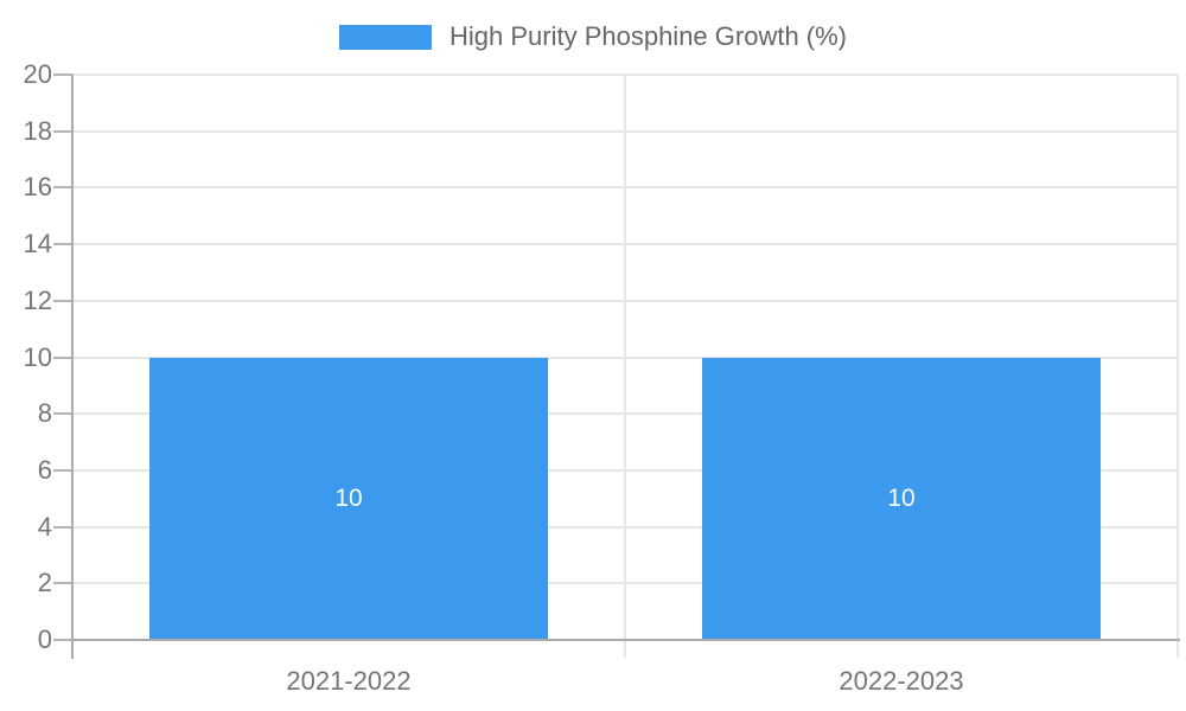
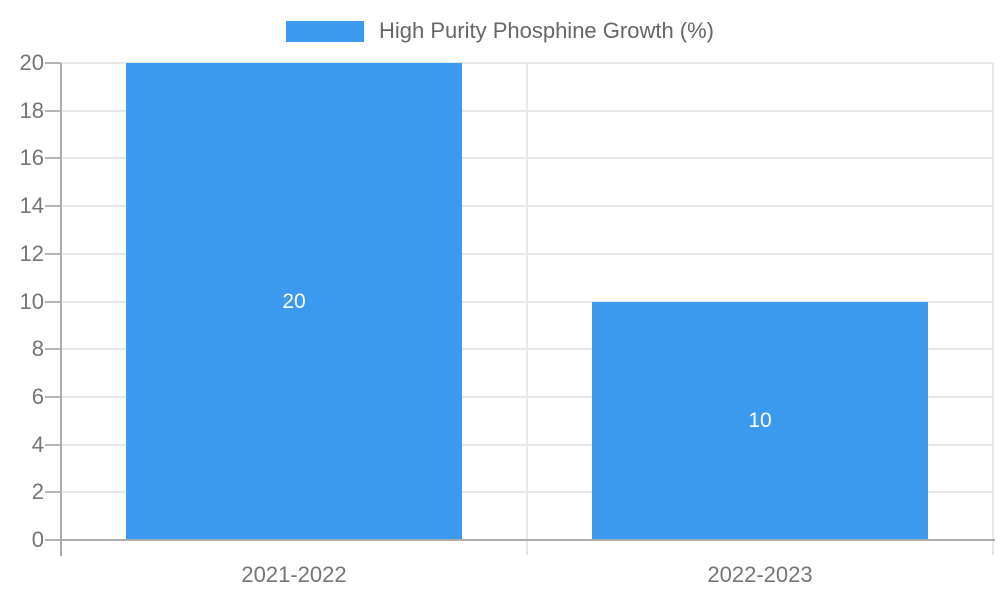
2021-2022: 10 -> 20
